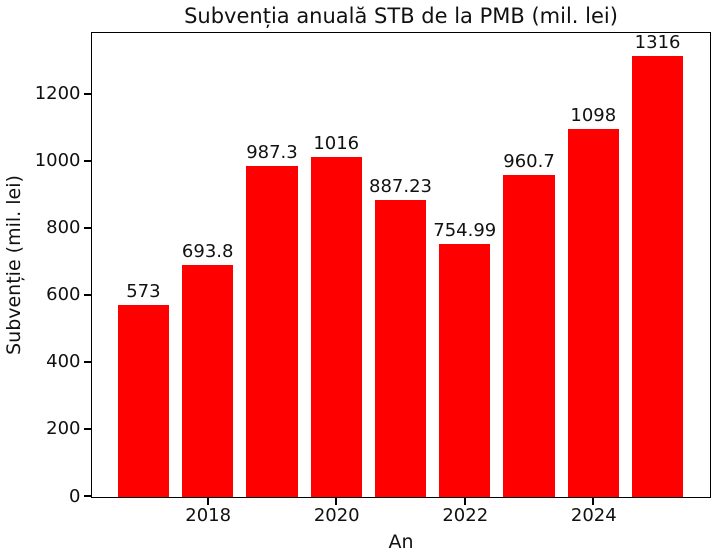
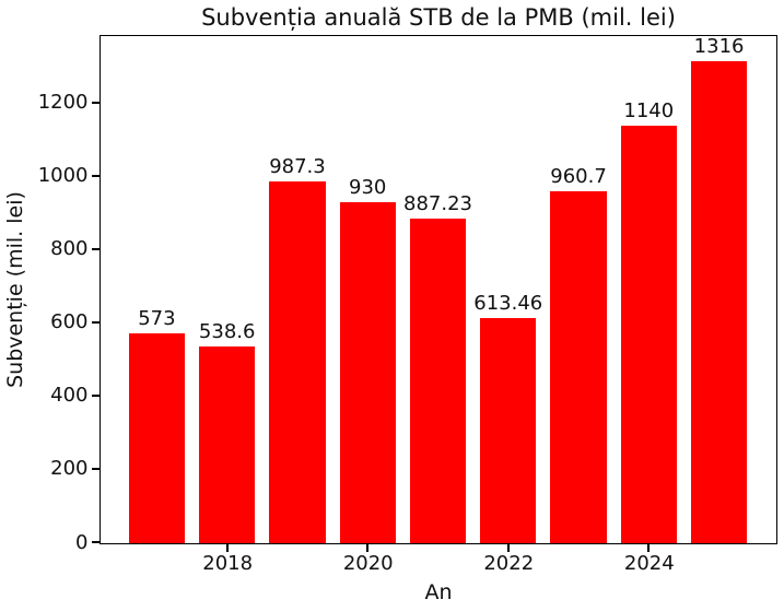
2018: 693.8 -> 538.6
2020: 1016 -> 930
2022: 754.99 -> 613.46
2024: 1098 -> 1140
